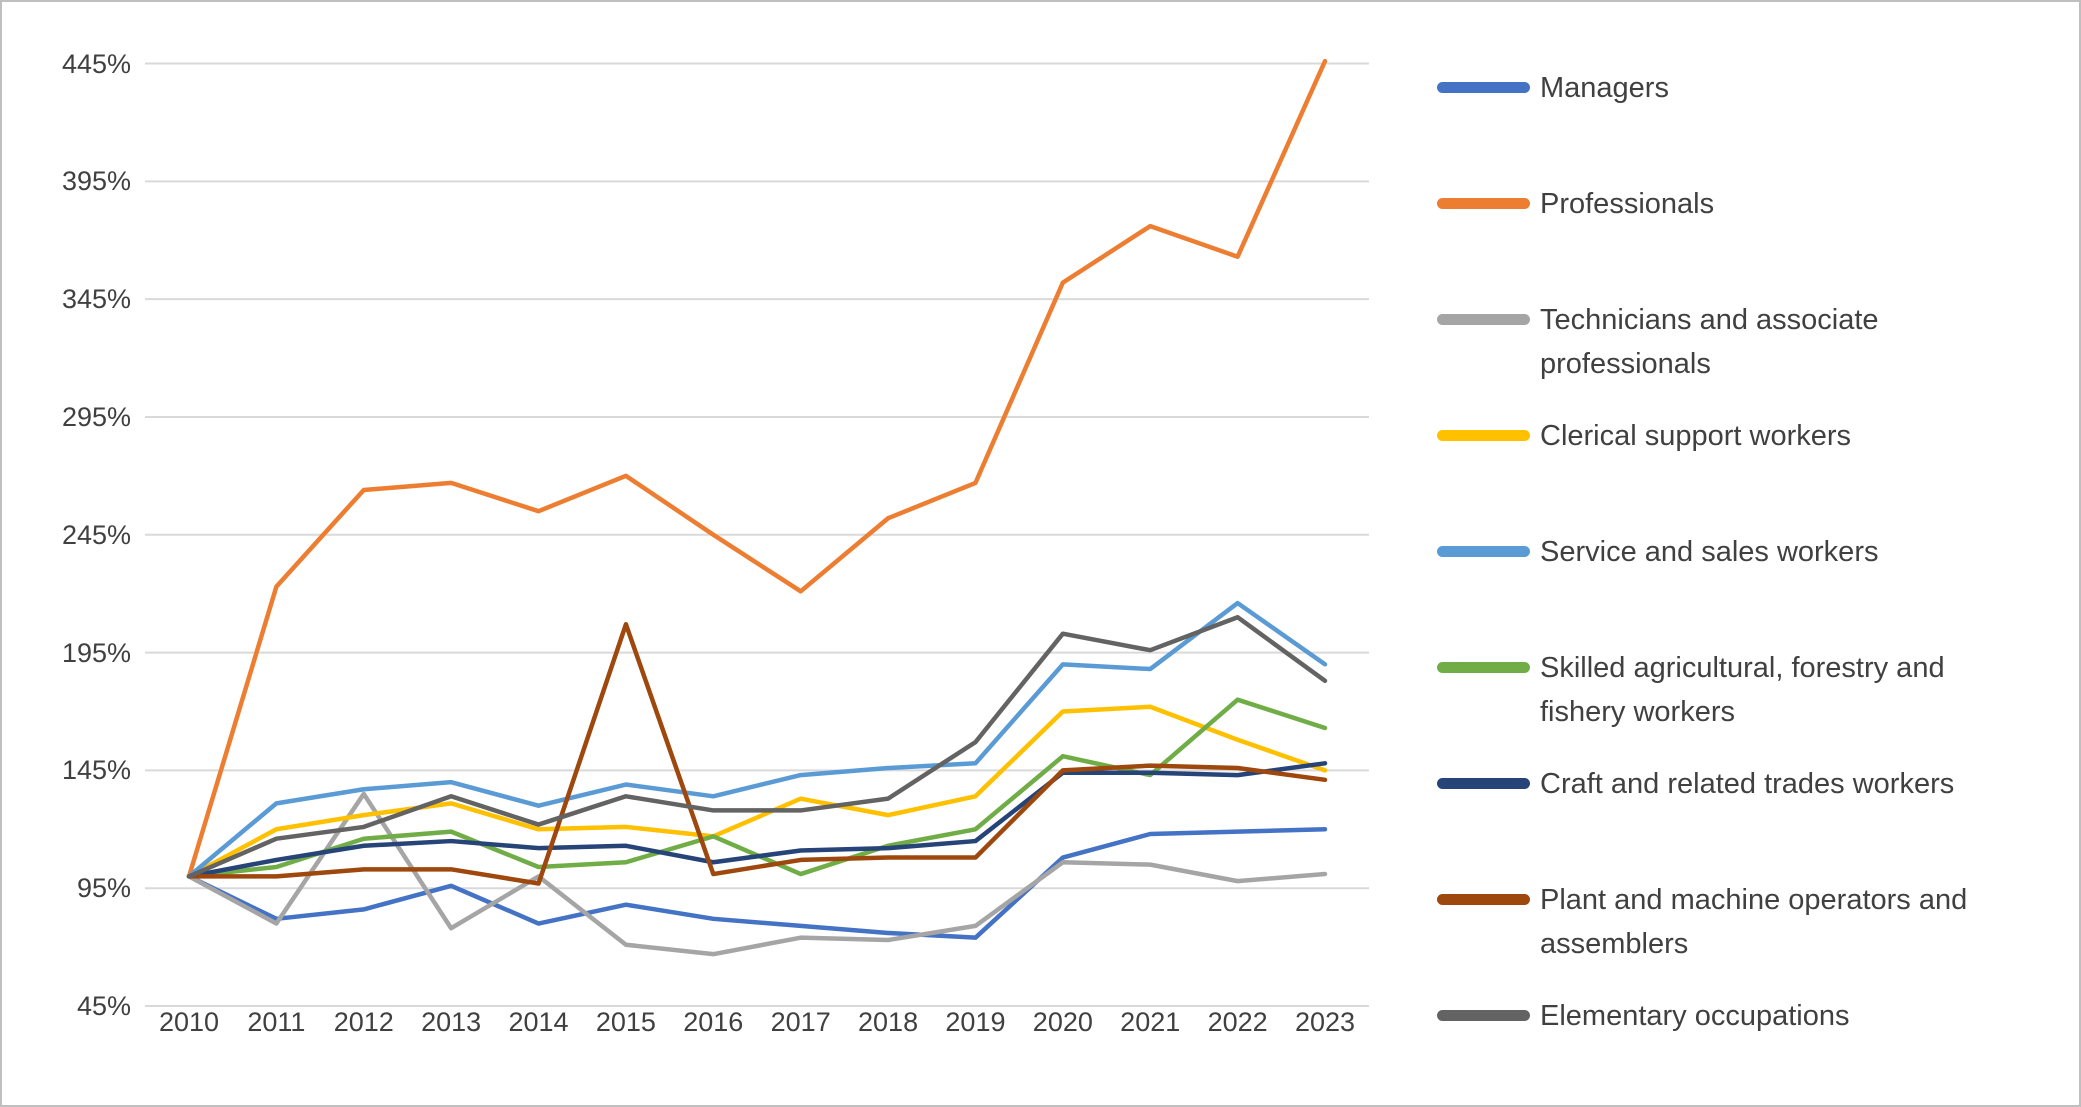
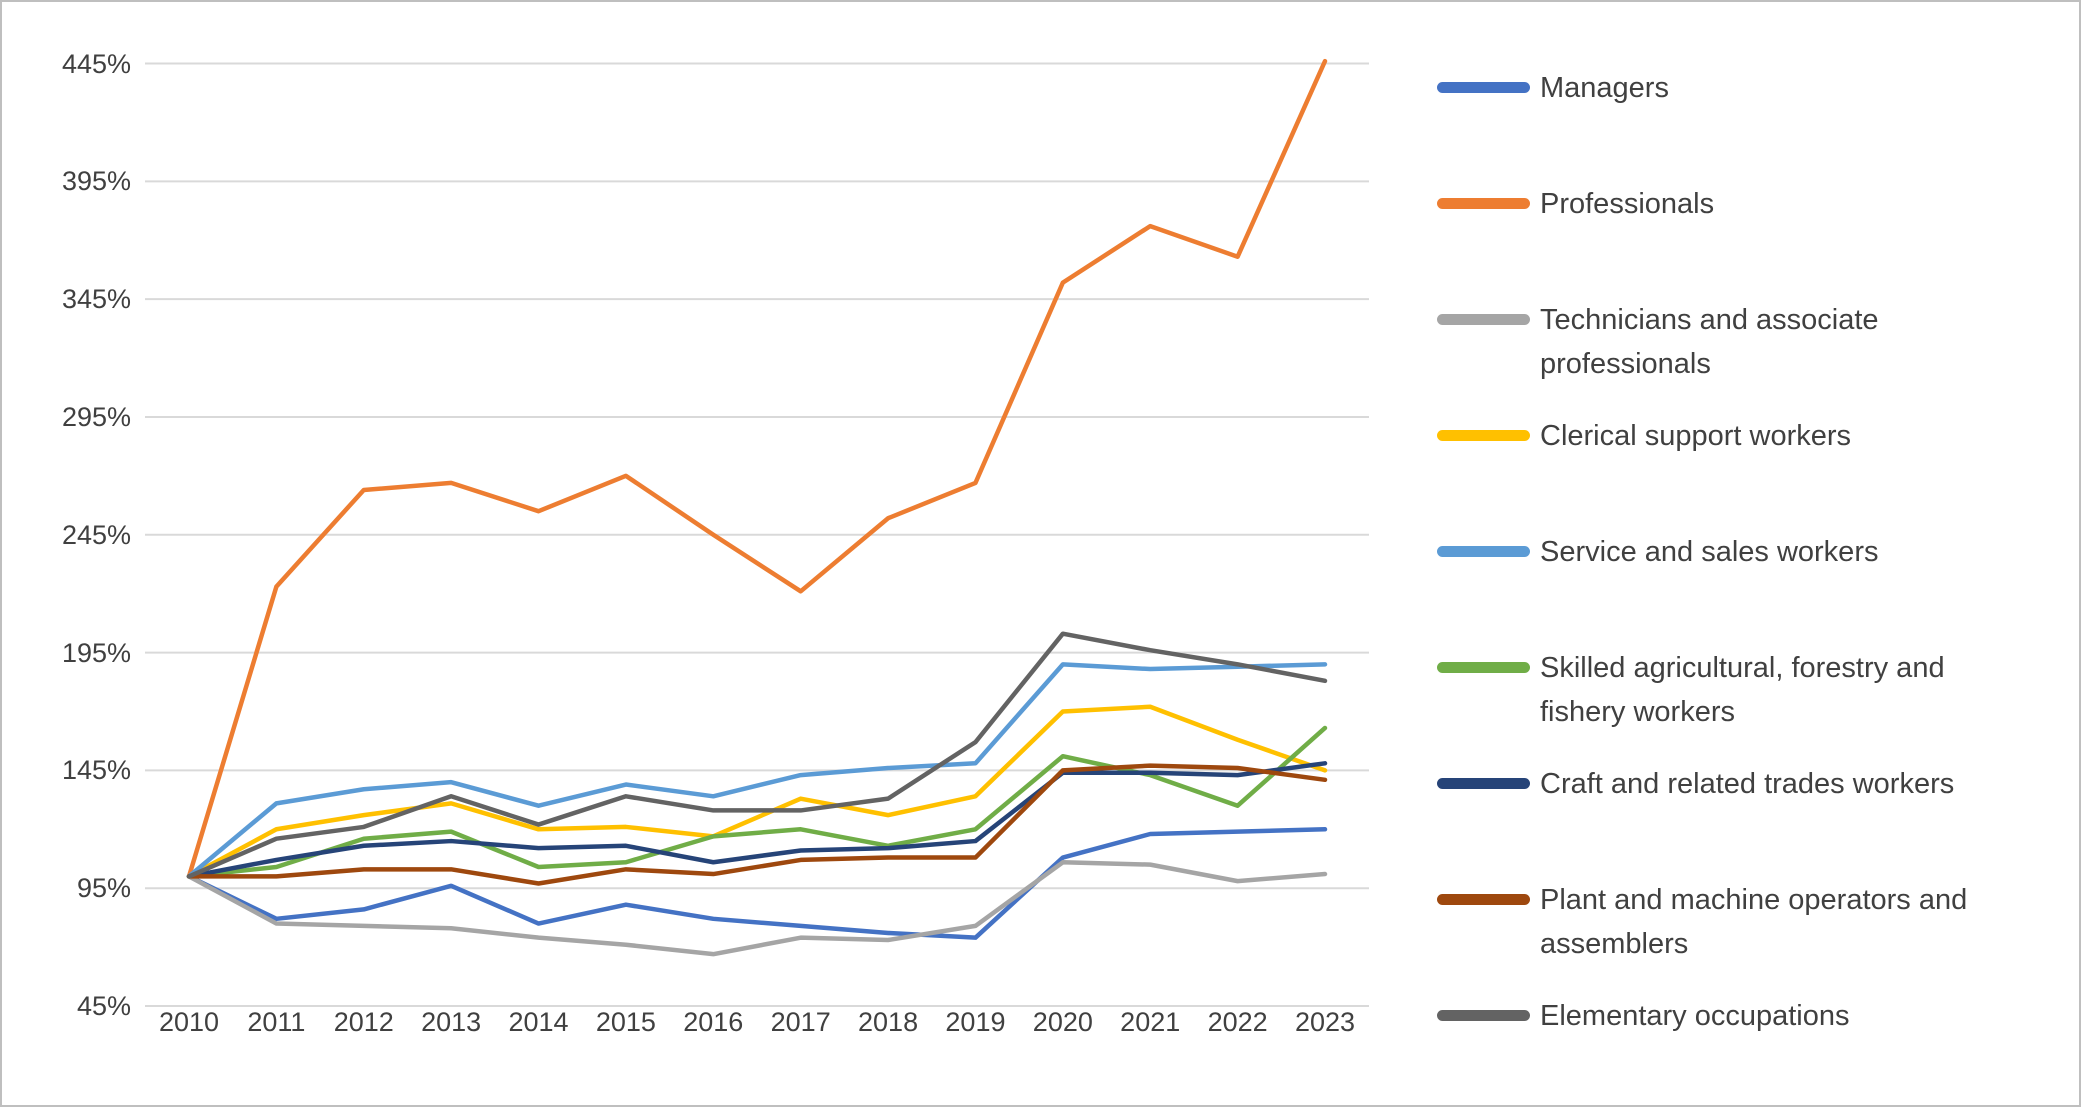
Technicians and associate professionals/2012: 135% -> 79%
Technicians and associate professionals/2014: 100% -> 74%
Plant and machine operators and assemblers/2015: 207% -> 103%
Skilled agricultural, forestry and fishery workers/2017: 101% -> 120%
Service and sales workers/2022: 216% -> 189%
Skilled agricultural, forestry and fishery workers/2022: 175% -> 130%
Elementary occupations/2022: 210% -> 190%
